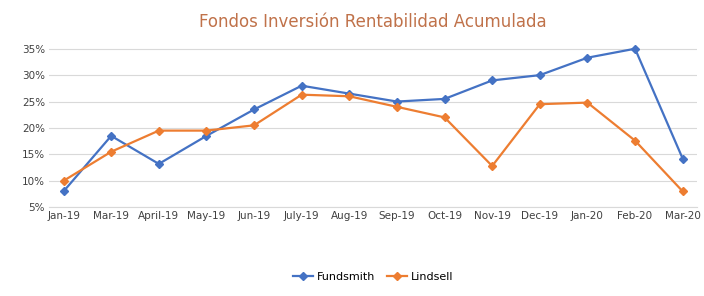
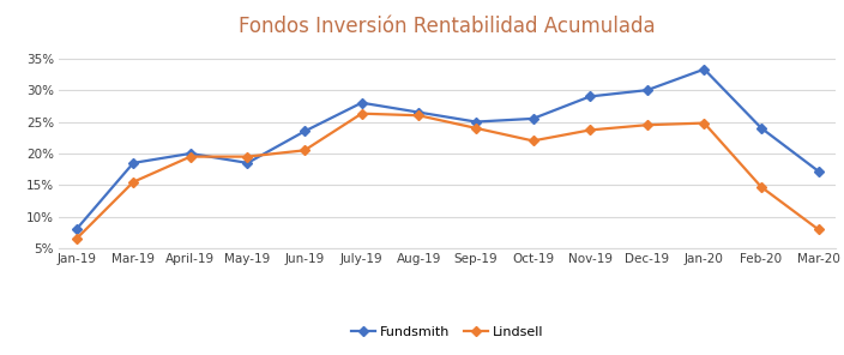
Lindsell/Jan-19: 10.0% -> 6.5%
Fundsmith/April-19: 13.2% -> 20.0%
Lindsell/Nov-19: 12.8% -> 23.7%
Fundsmith/Feb-20: 35.0% -> 24.0%
Lindsell/Feb-20: 17.6% -> 14.7%
Fundsmith/Mar-20: 14.2% -> 17.2%
